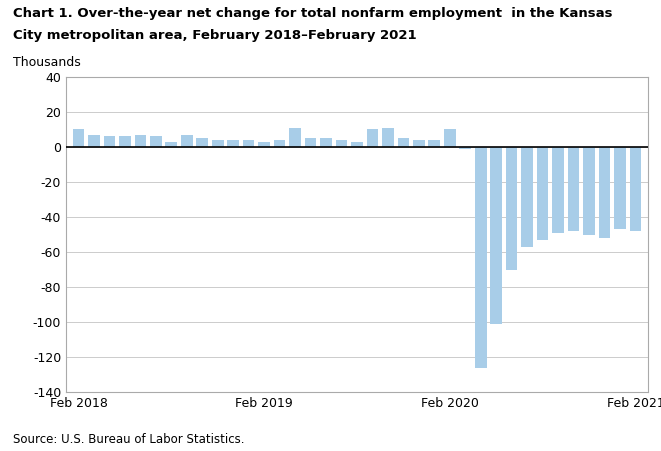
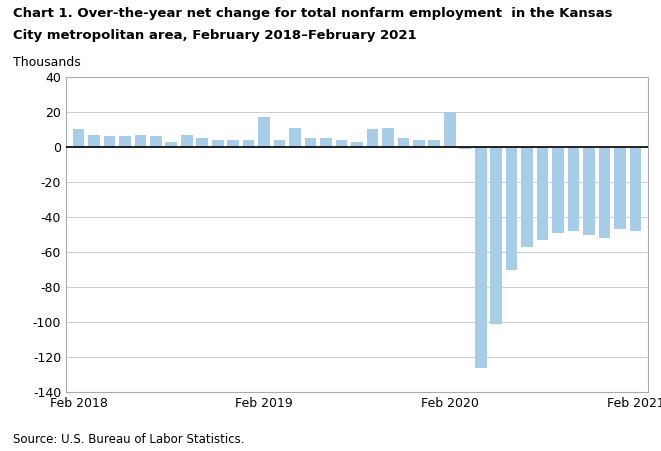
Feb 2019: 3 -> 17
Feb 2020: 10 -> 20
